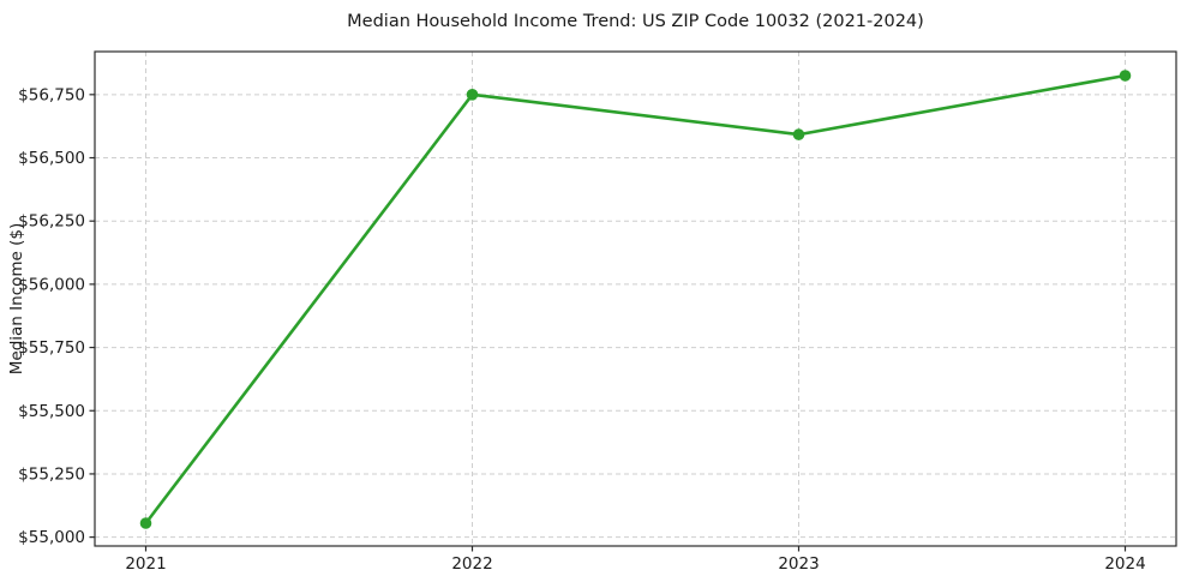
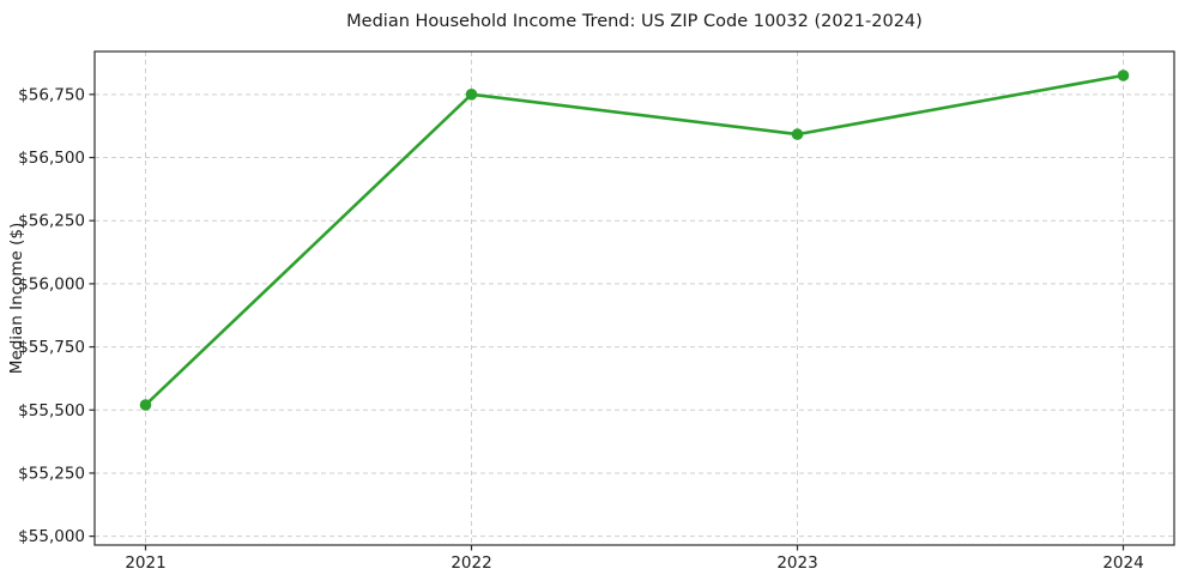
2021: $55060 -> $55520
